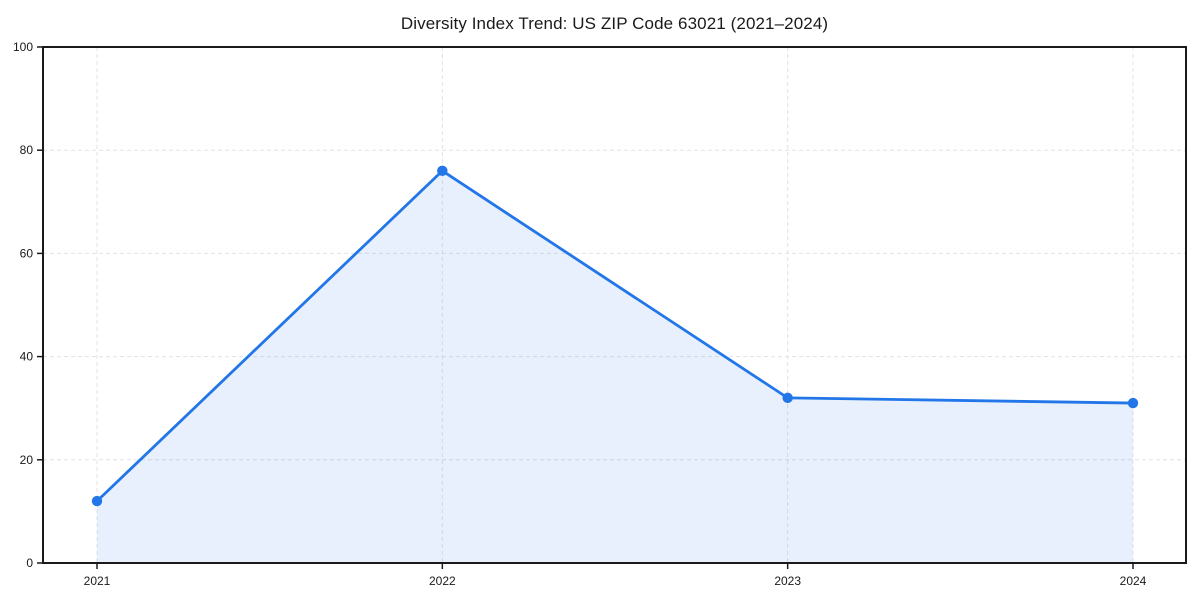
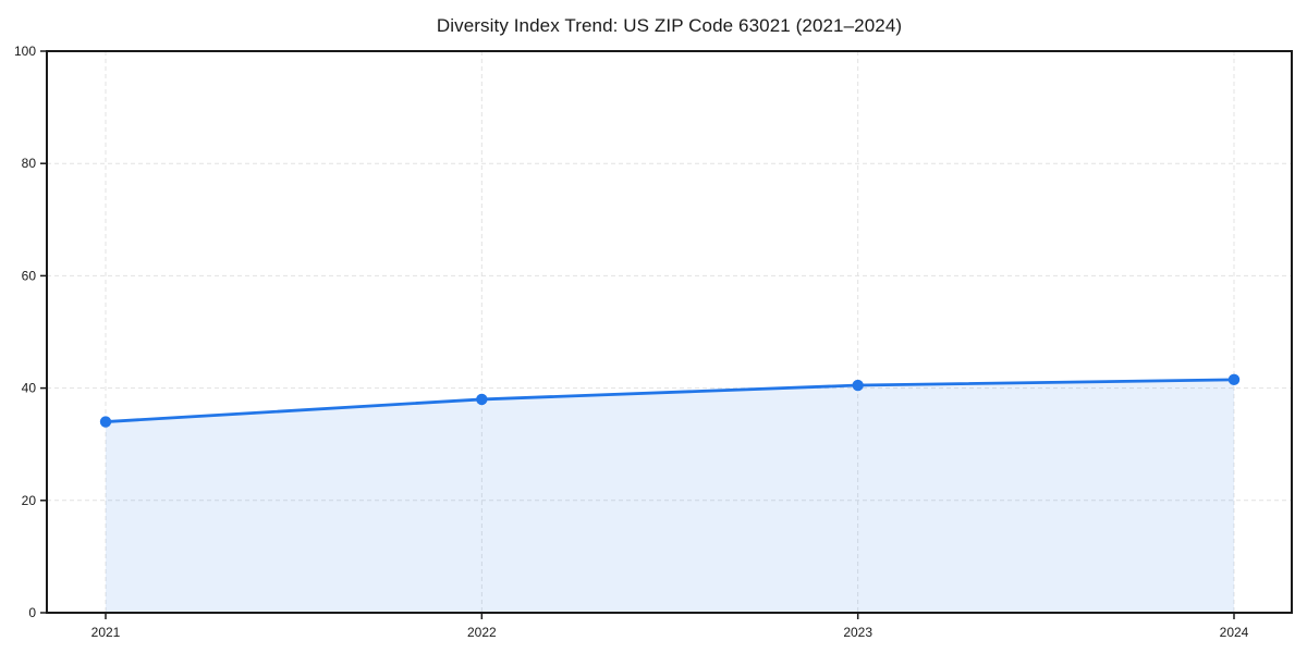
2021: 12 -> 34
2022: 76 -> 38
2023: 32 -> 40
2024: 31 -> 42
